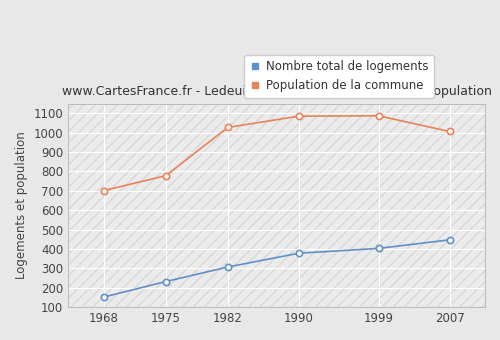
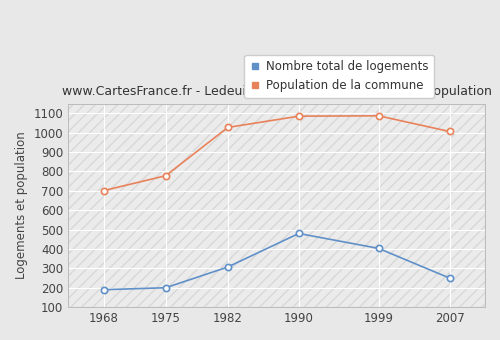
Nombre total de logements/1968: 150 -> 190
Nombre total de logements/1975: 230 -> 200
Nombre total de logements/1990: 380 -> 480
Nombre total de logements/2007: 450 -> 250
